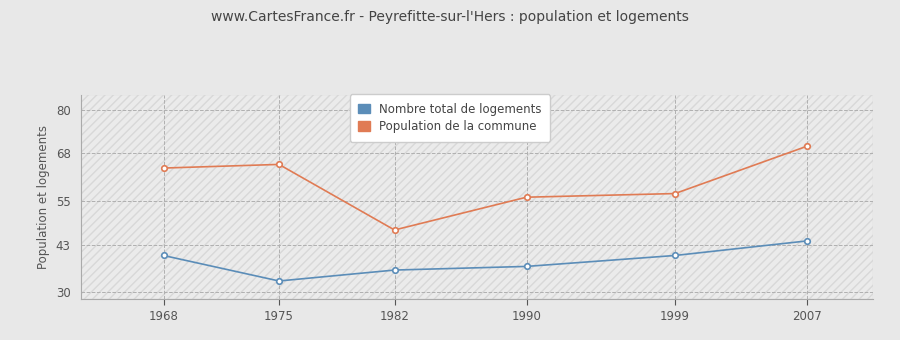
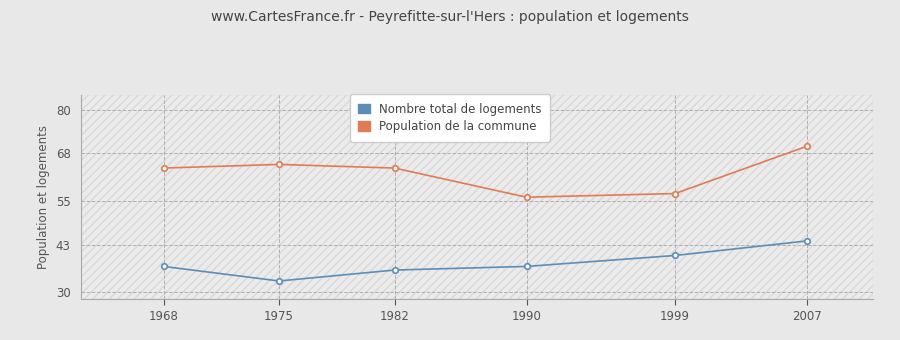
Nombre total de logements/1968: 40 -> 37
Population de la commune/1982: 47 -> 64
